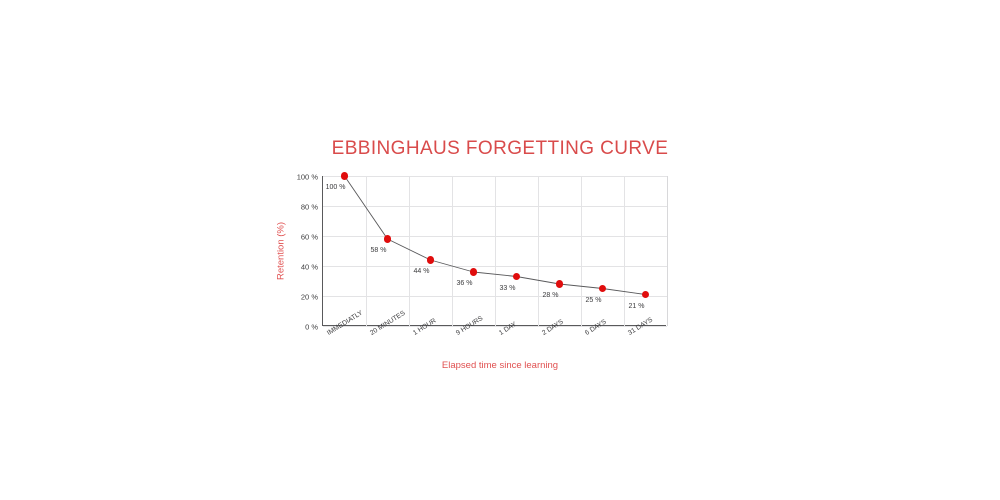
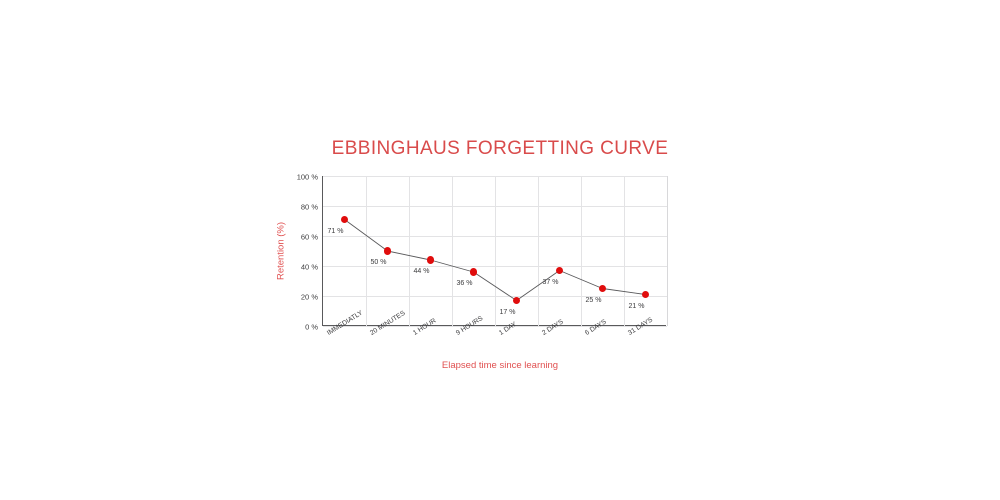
IMMEDIATLY: 100 -> 71
20 MINUTES: 58 -> 50
1 DAY: 33 -> 17
2 DAYS: 28 -> 37
